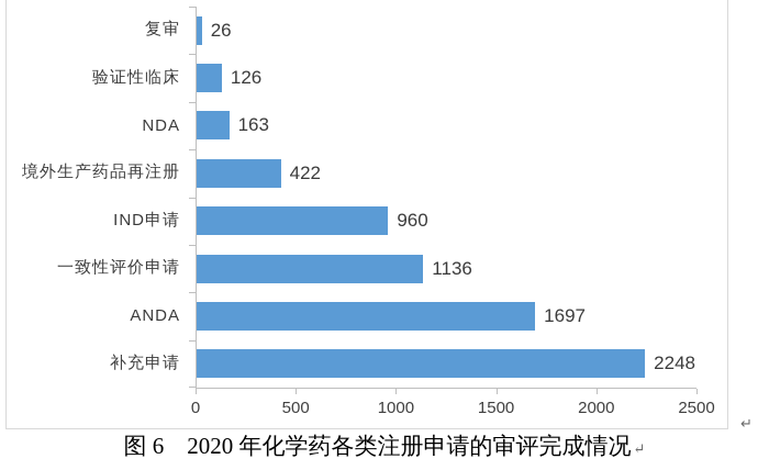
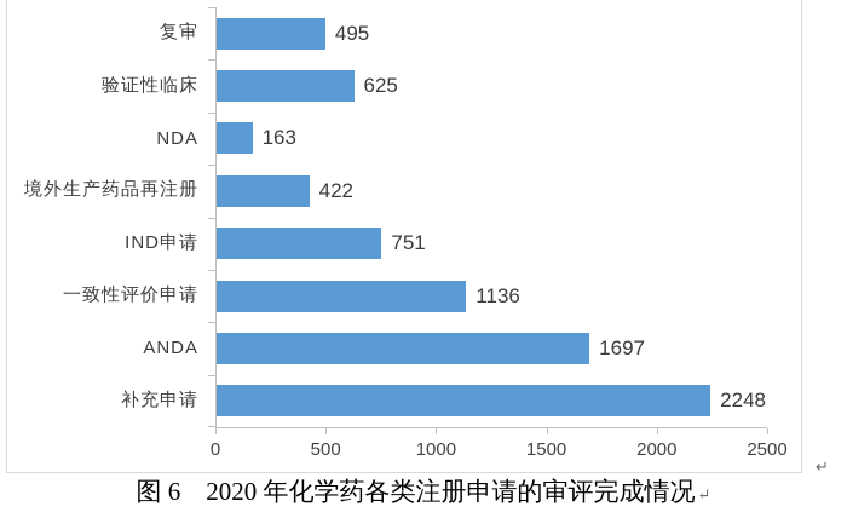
复审: 26 -> 495
验证性临床: 126 -> 625
IND申请: 960 -> 751
